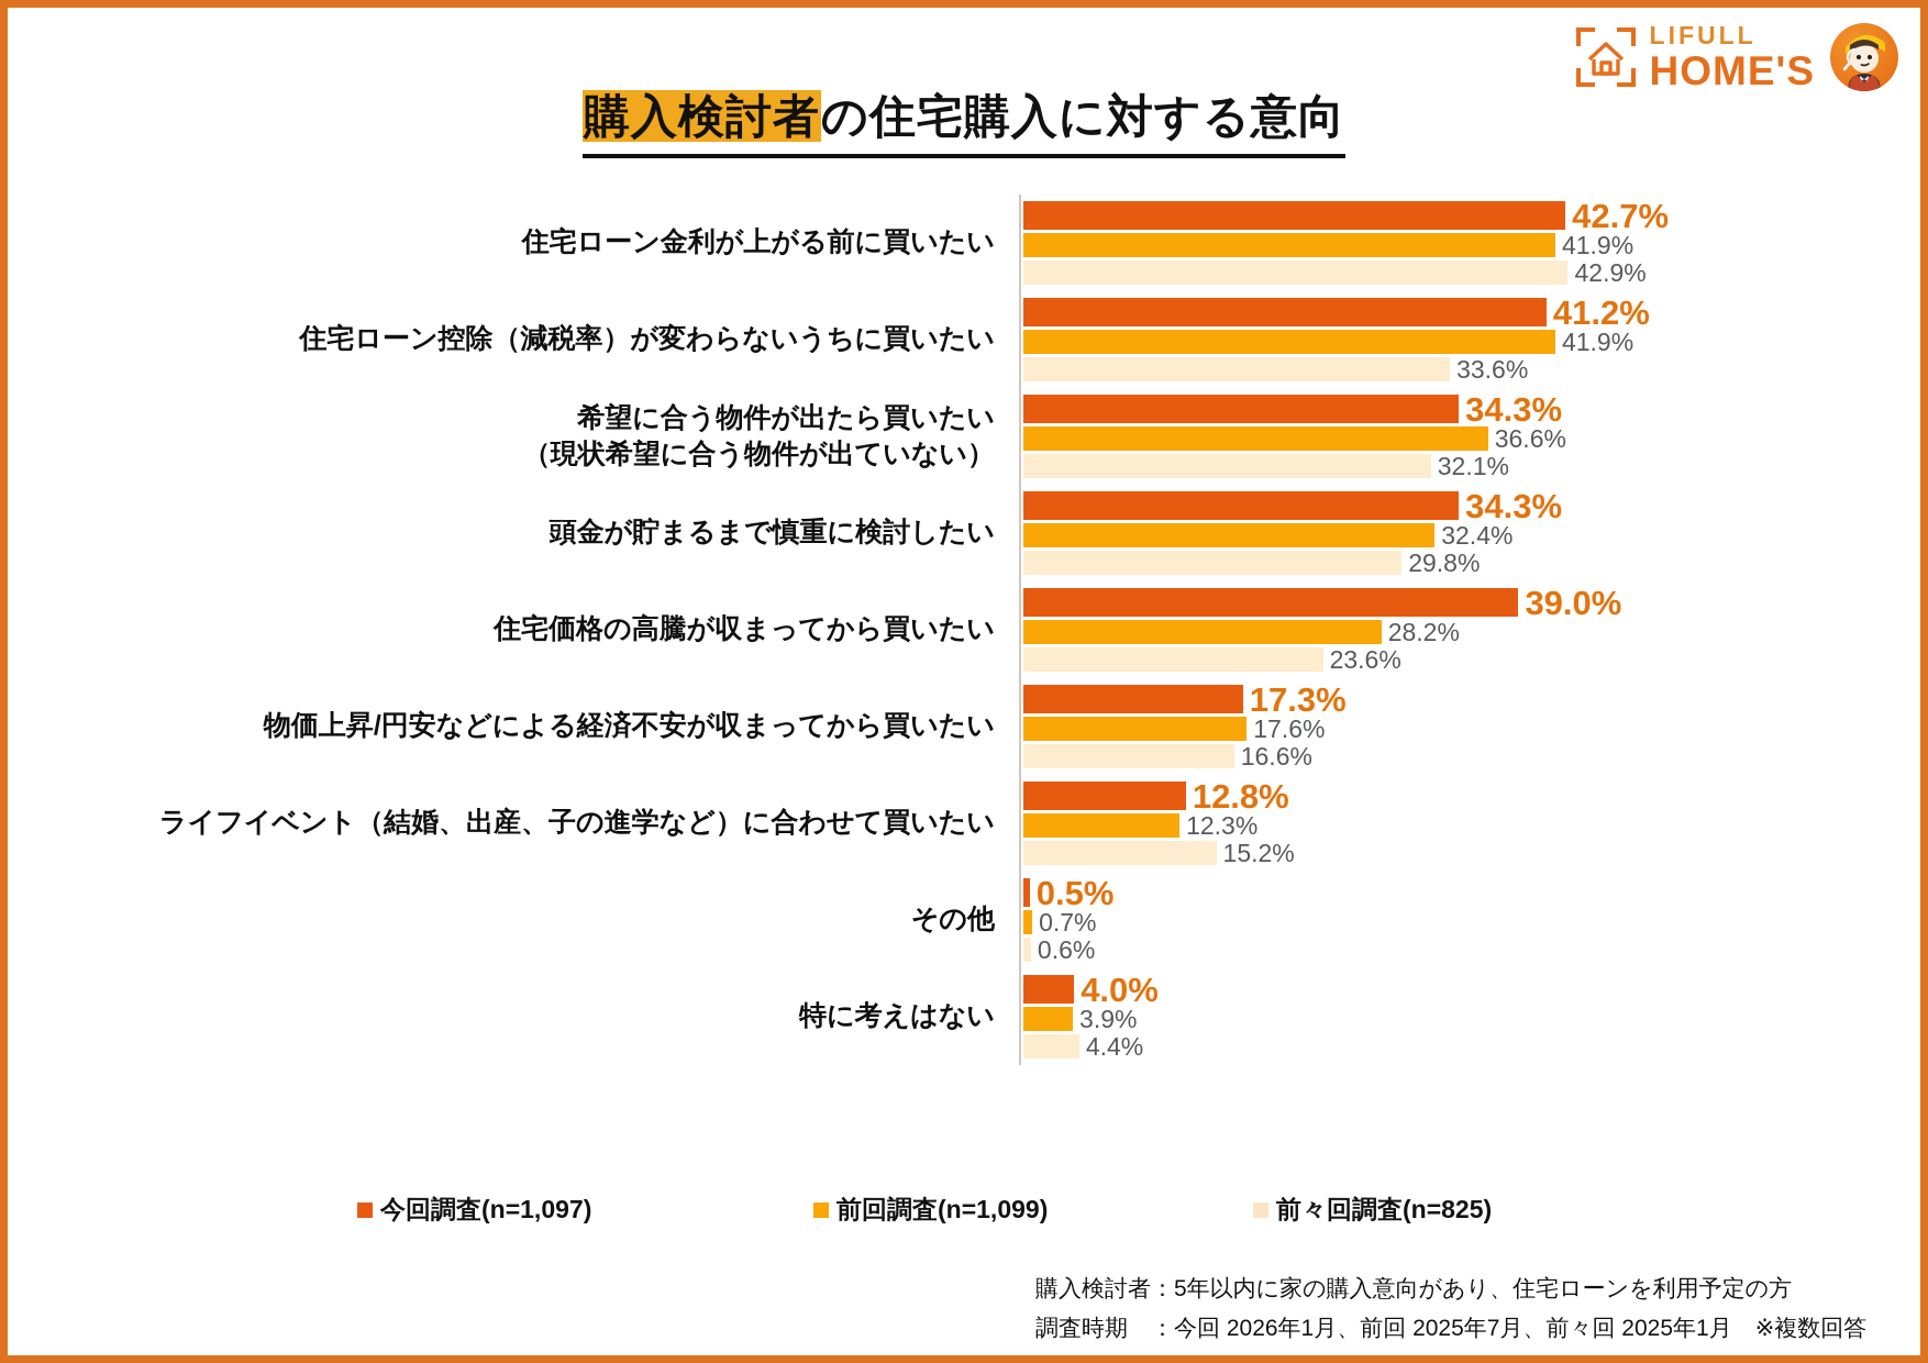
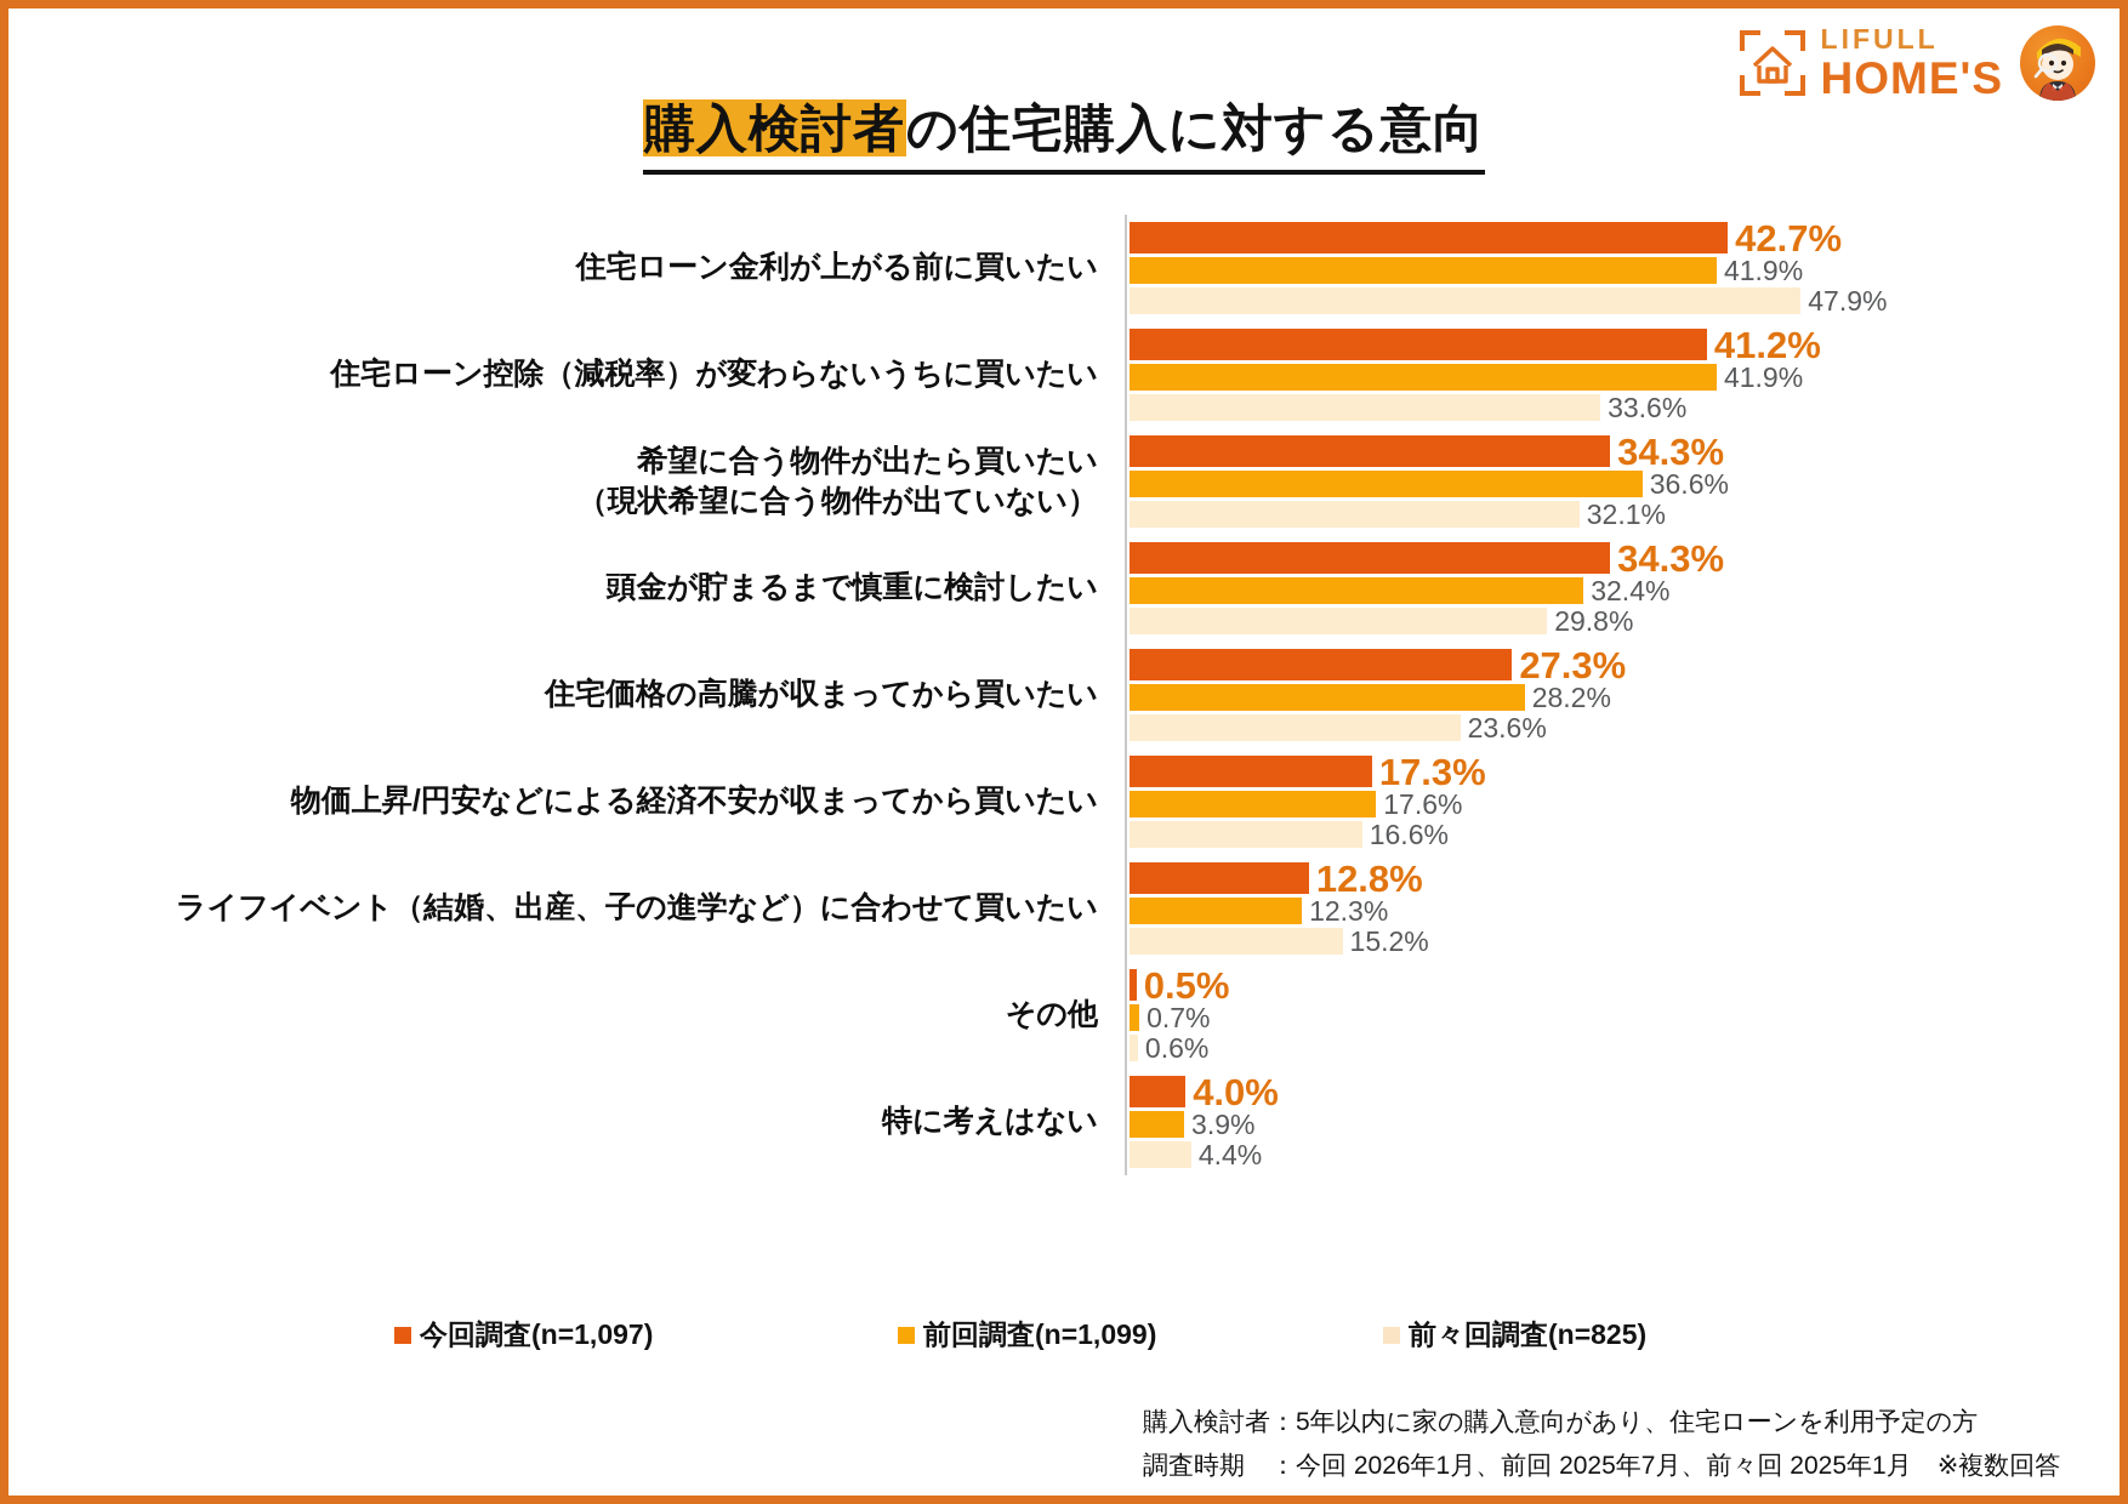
前々回調査(n=825)/住宅ローン金利が上がる前に買いたい: 42.9% -> 47.9%
今回調査(n=1,097)/住宅価格の高騰が収まってから買いたい: 39.0% -> 27.3%
